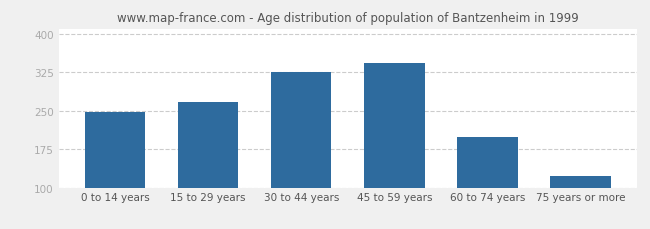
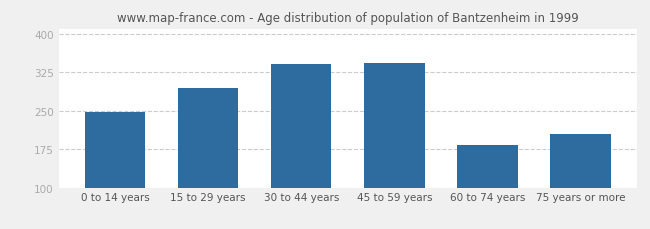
15 to 29 years: 268 -> 294
30 to 44 years: 326 -> 342
60 to 74 years: 198 -> 184
75 years or more: 122 -> 204
